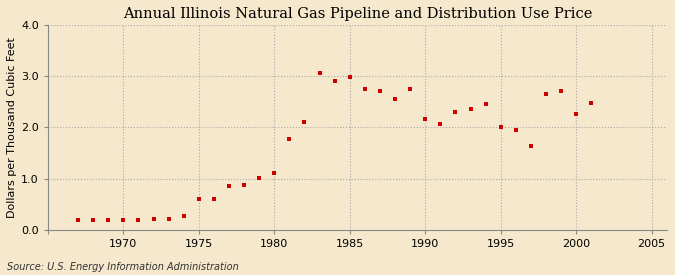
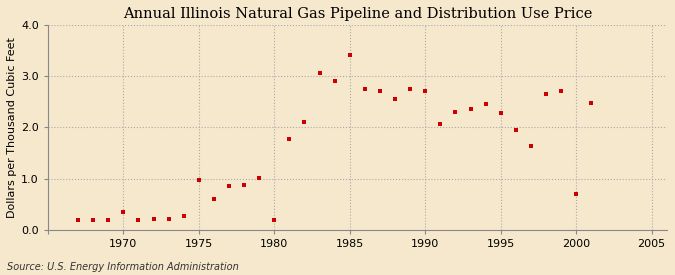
1970: 0.20 -> 0.34
1975: 0.60 -> 0.98
1980: 1.10 -> 0.20
1985: 2.98 -> 3.42
1990: 2.17 -> 2.70
1995: 2.00 -> 2.28
2000: 2.27 -> 0.70
